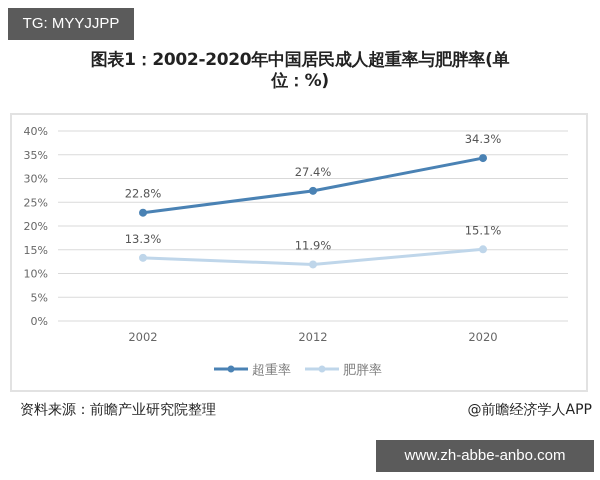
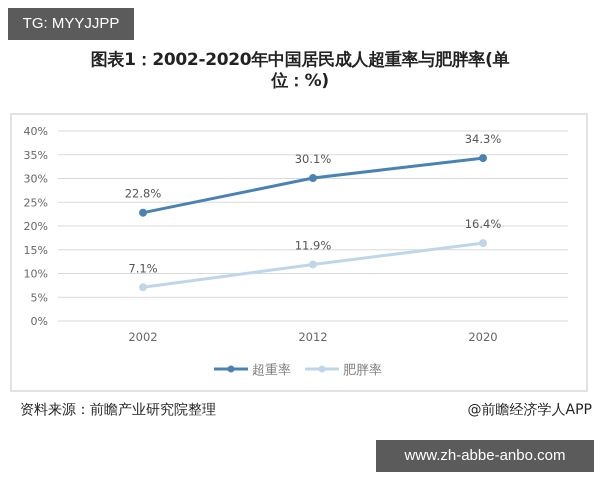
肥胖率/2002: 13.3% -> 7.1%
超重率/2012: 27.4% -> 30.1%
肥胖率/2020: 15.1% -> 16.4%
